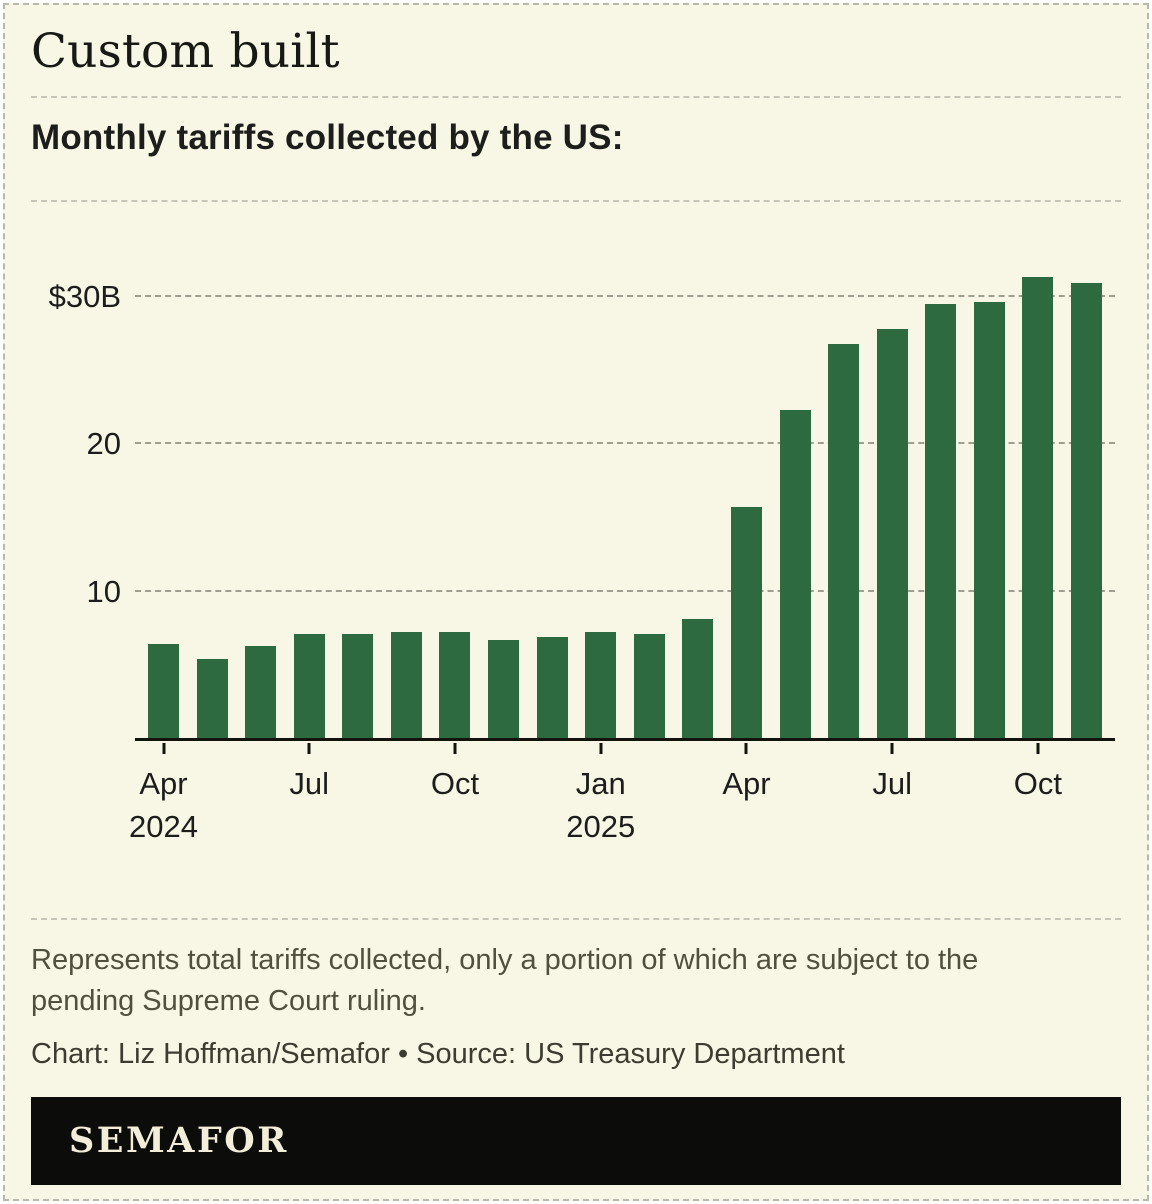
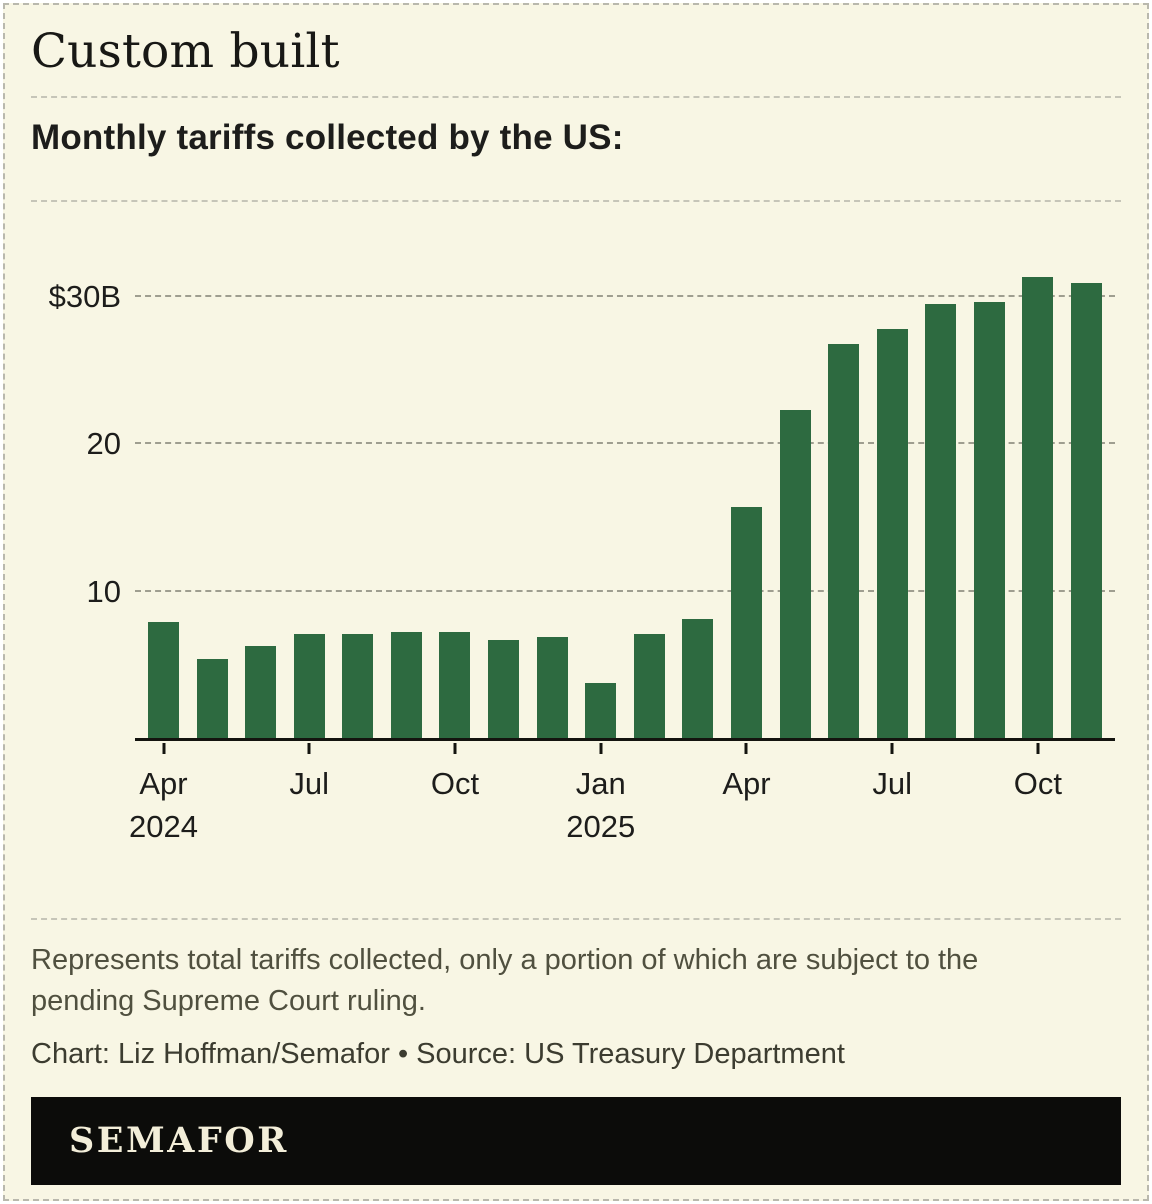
Apr 2024: $6.5B -> $8.0B
Jan 2025: $7.3B -> $3.9B
